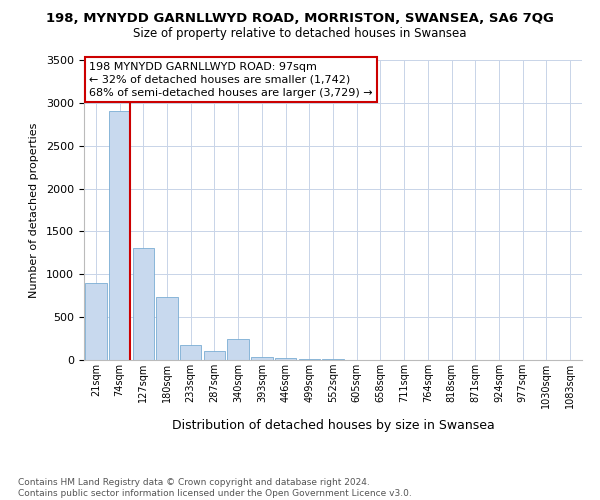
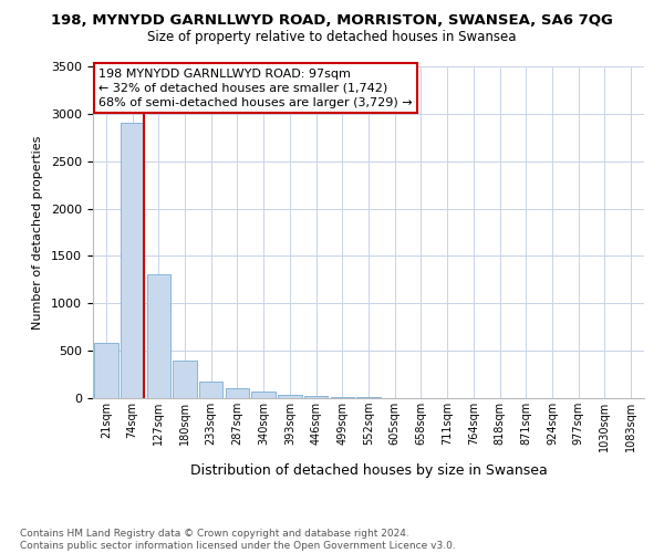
21sqm: 900 -> 580
180sqm: 740 -> 400
340sqm: 240 -> 60
